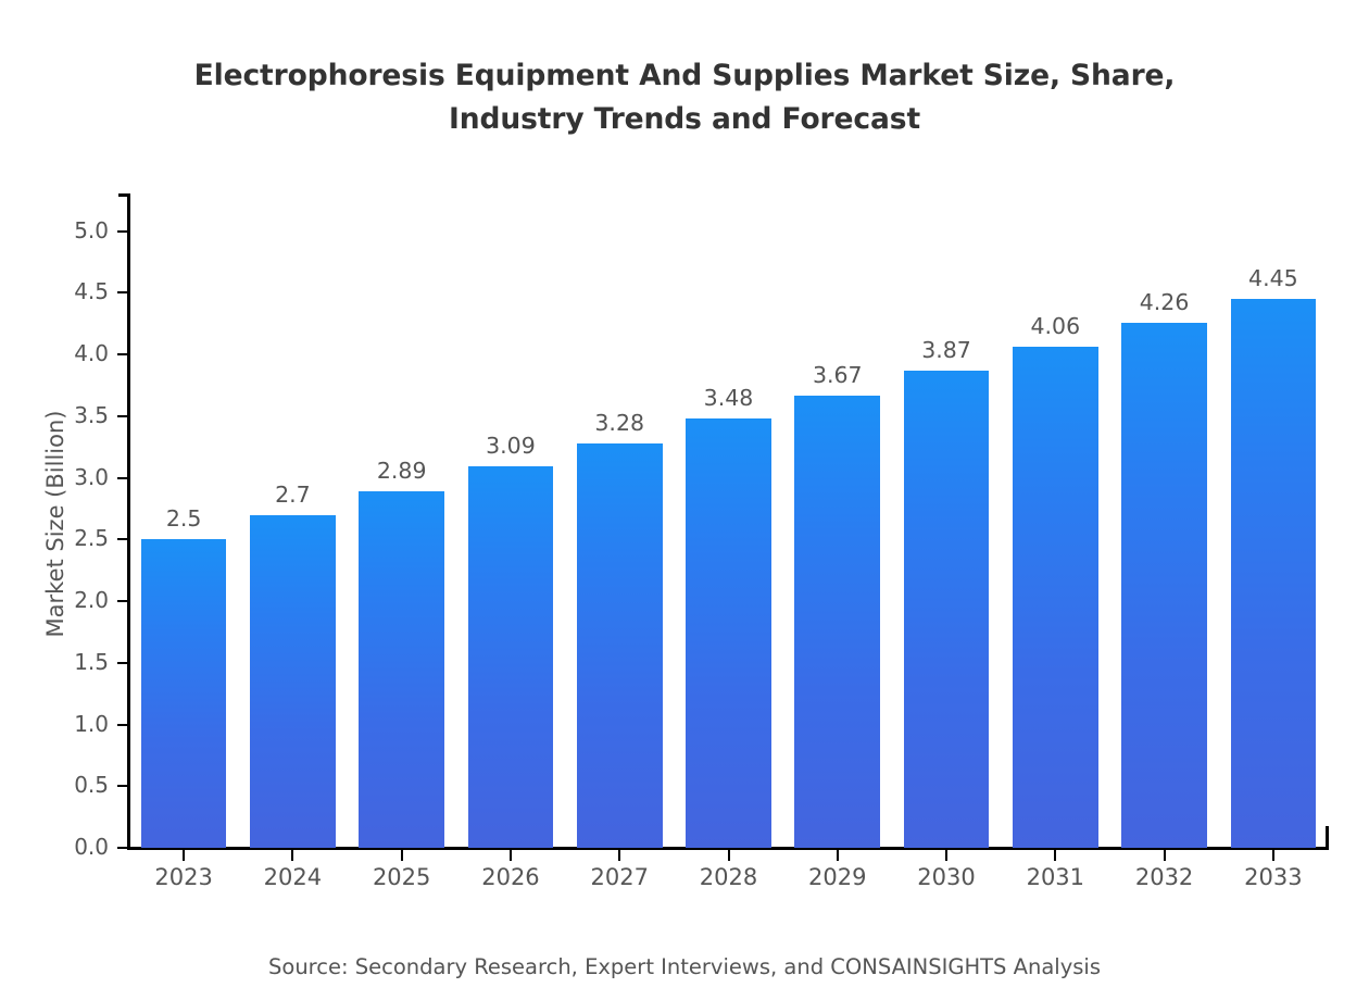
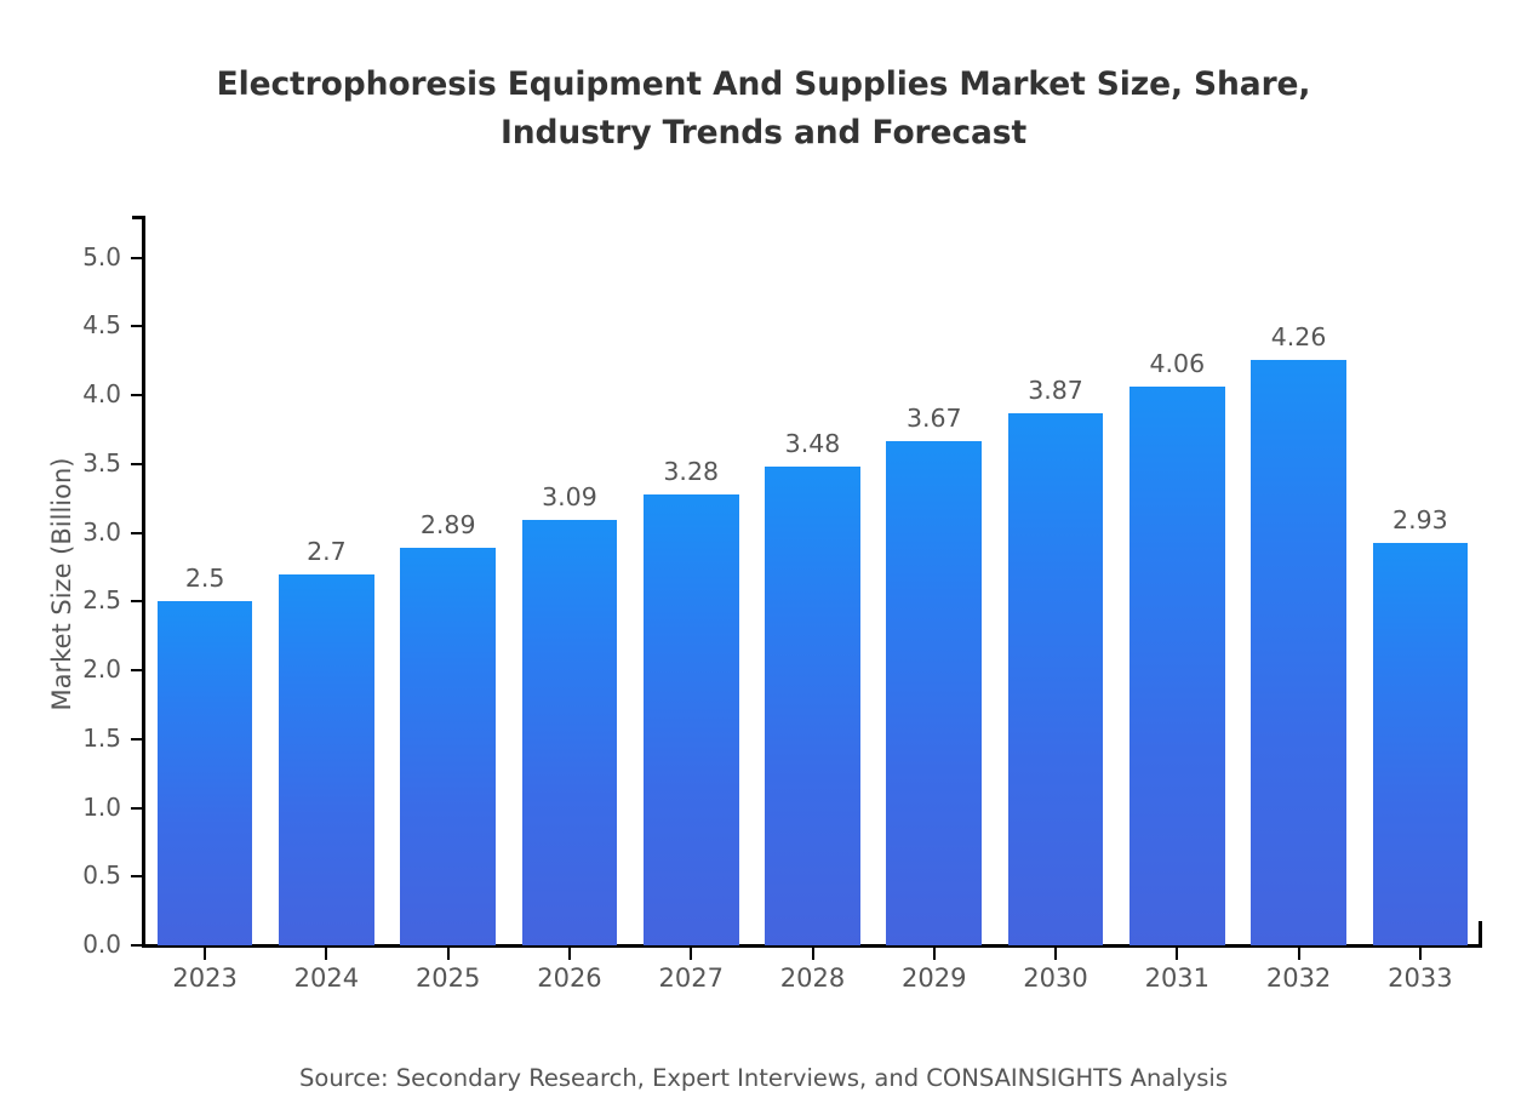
2033: 4.45 -> 2.93
